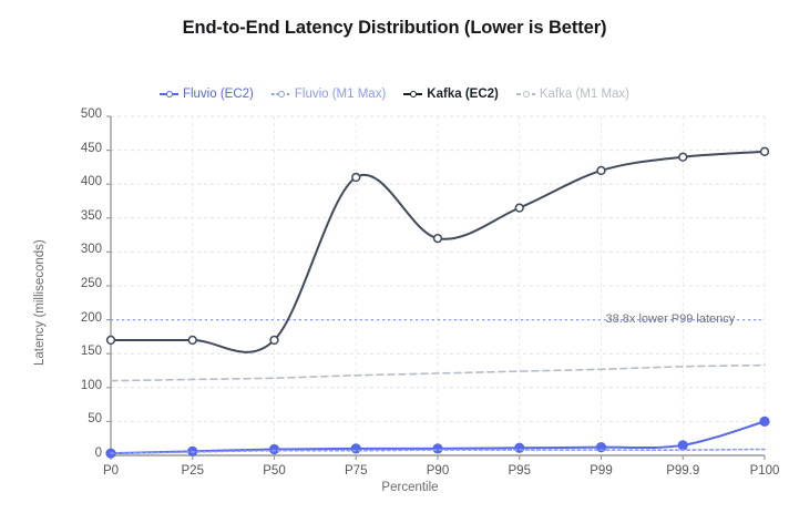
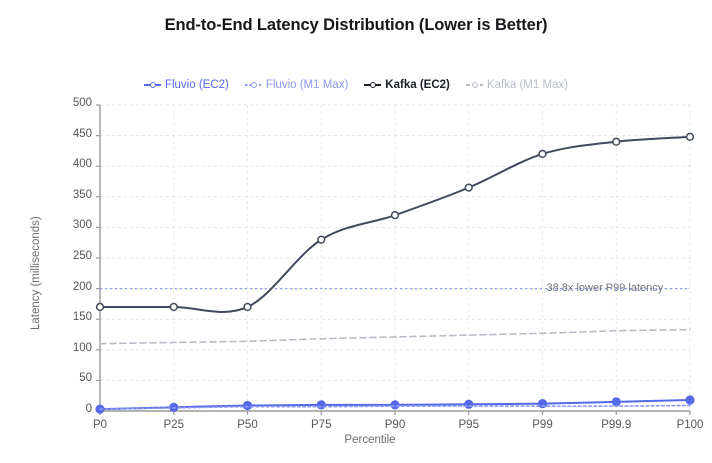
Kafka (EC2)/P75: 410 -> 280
Fluvio (EC2)/P100: 50 -> 20
